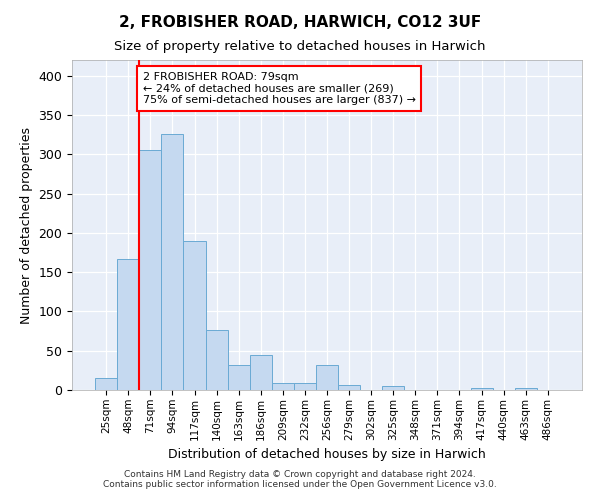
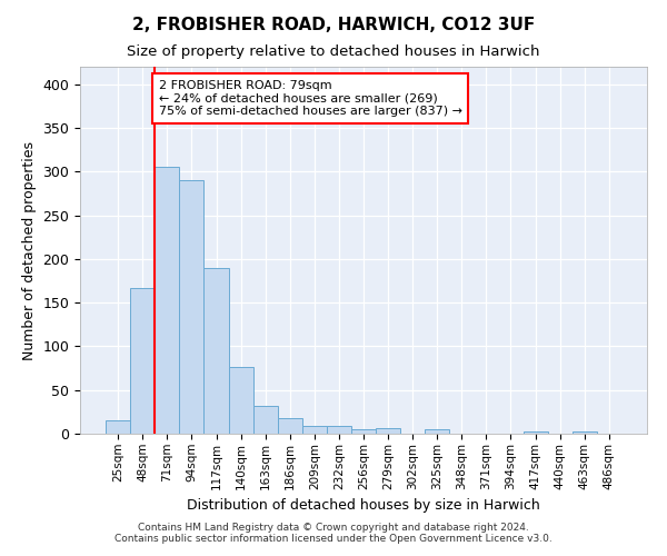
94sqm: 326 -> 290
186sqm: 44 -> 18
256sqm: 32 -> 5
